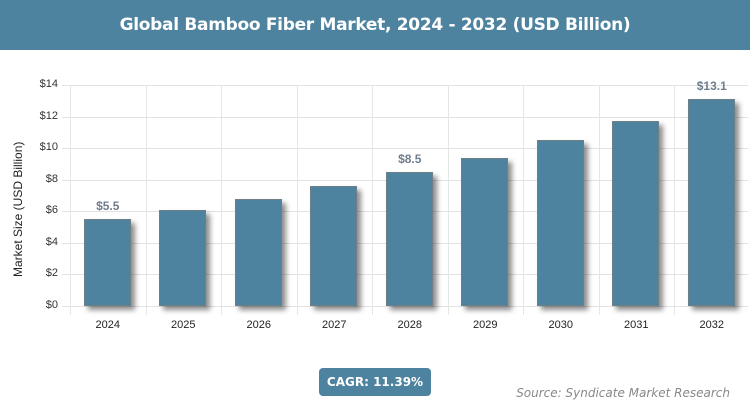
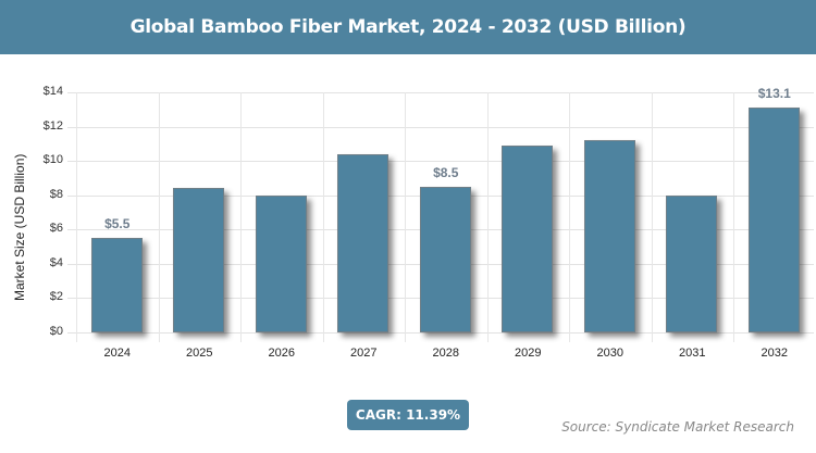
2025: $6.1 -> $8.4
2026: $6.8 -> $8.0
2027: $7.6 -> $10.4
2029: $9.4 -> $10.9
2030: $10.5 -> $11.2
2031: $11.7 -> $8.0
